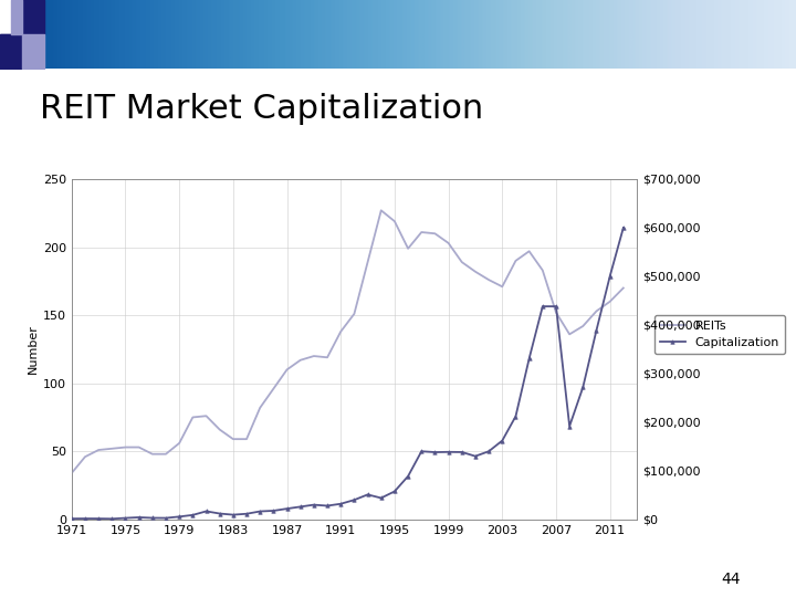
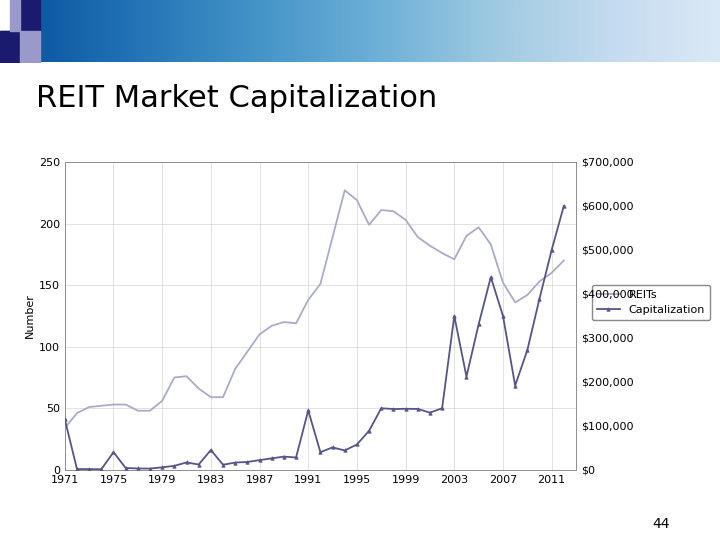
Capitalization/1971: $2,000 -> $115,000
Capitalization/1975: $3,000 -> $40,000
Capitalization/1983: $10,000 -> $45,000
Capitalization/1991: $32,000 -> $135,000
Capitalization/2003: $162,000 -> $350,000
Capitalization/2007: $438,000 -> $350,000
